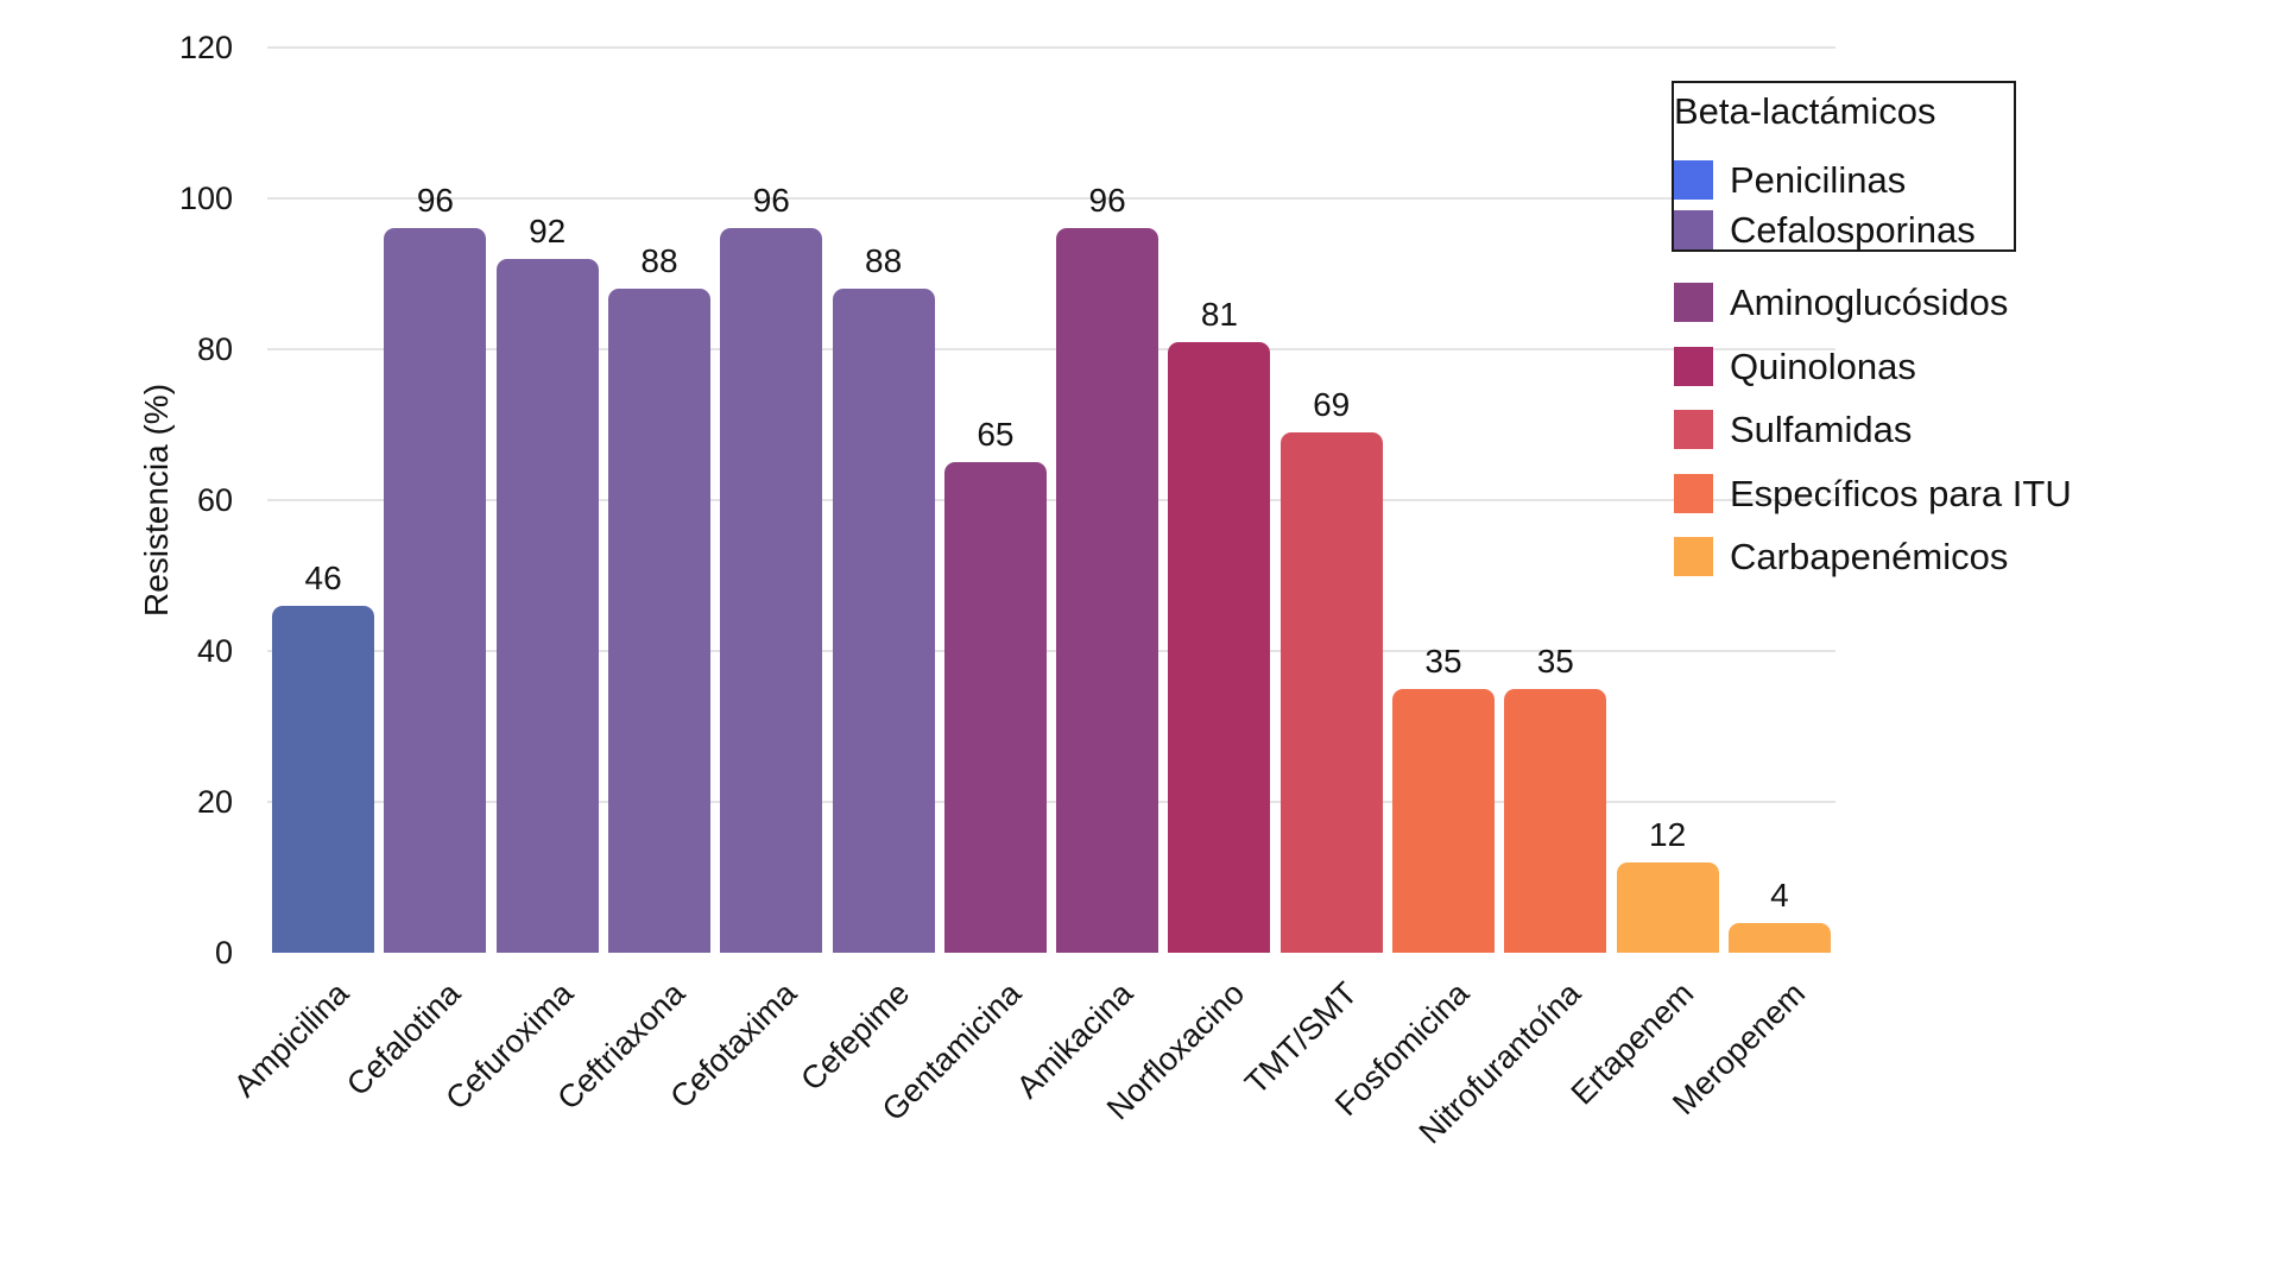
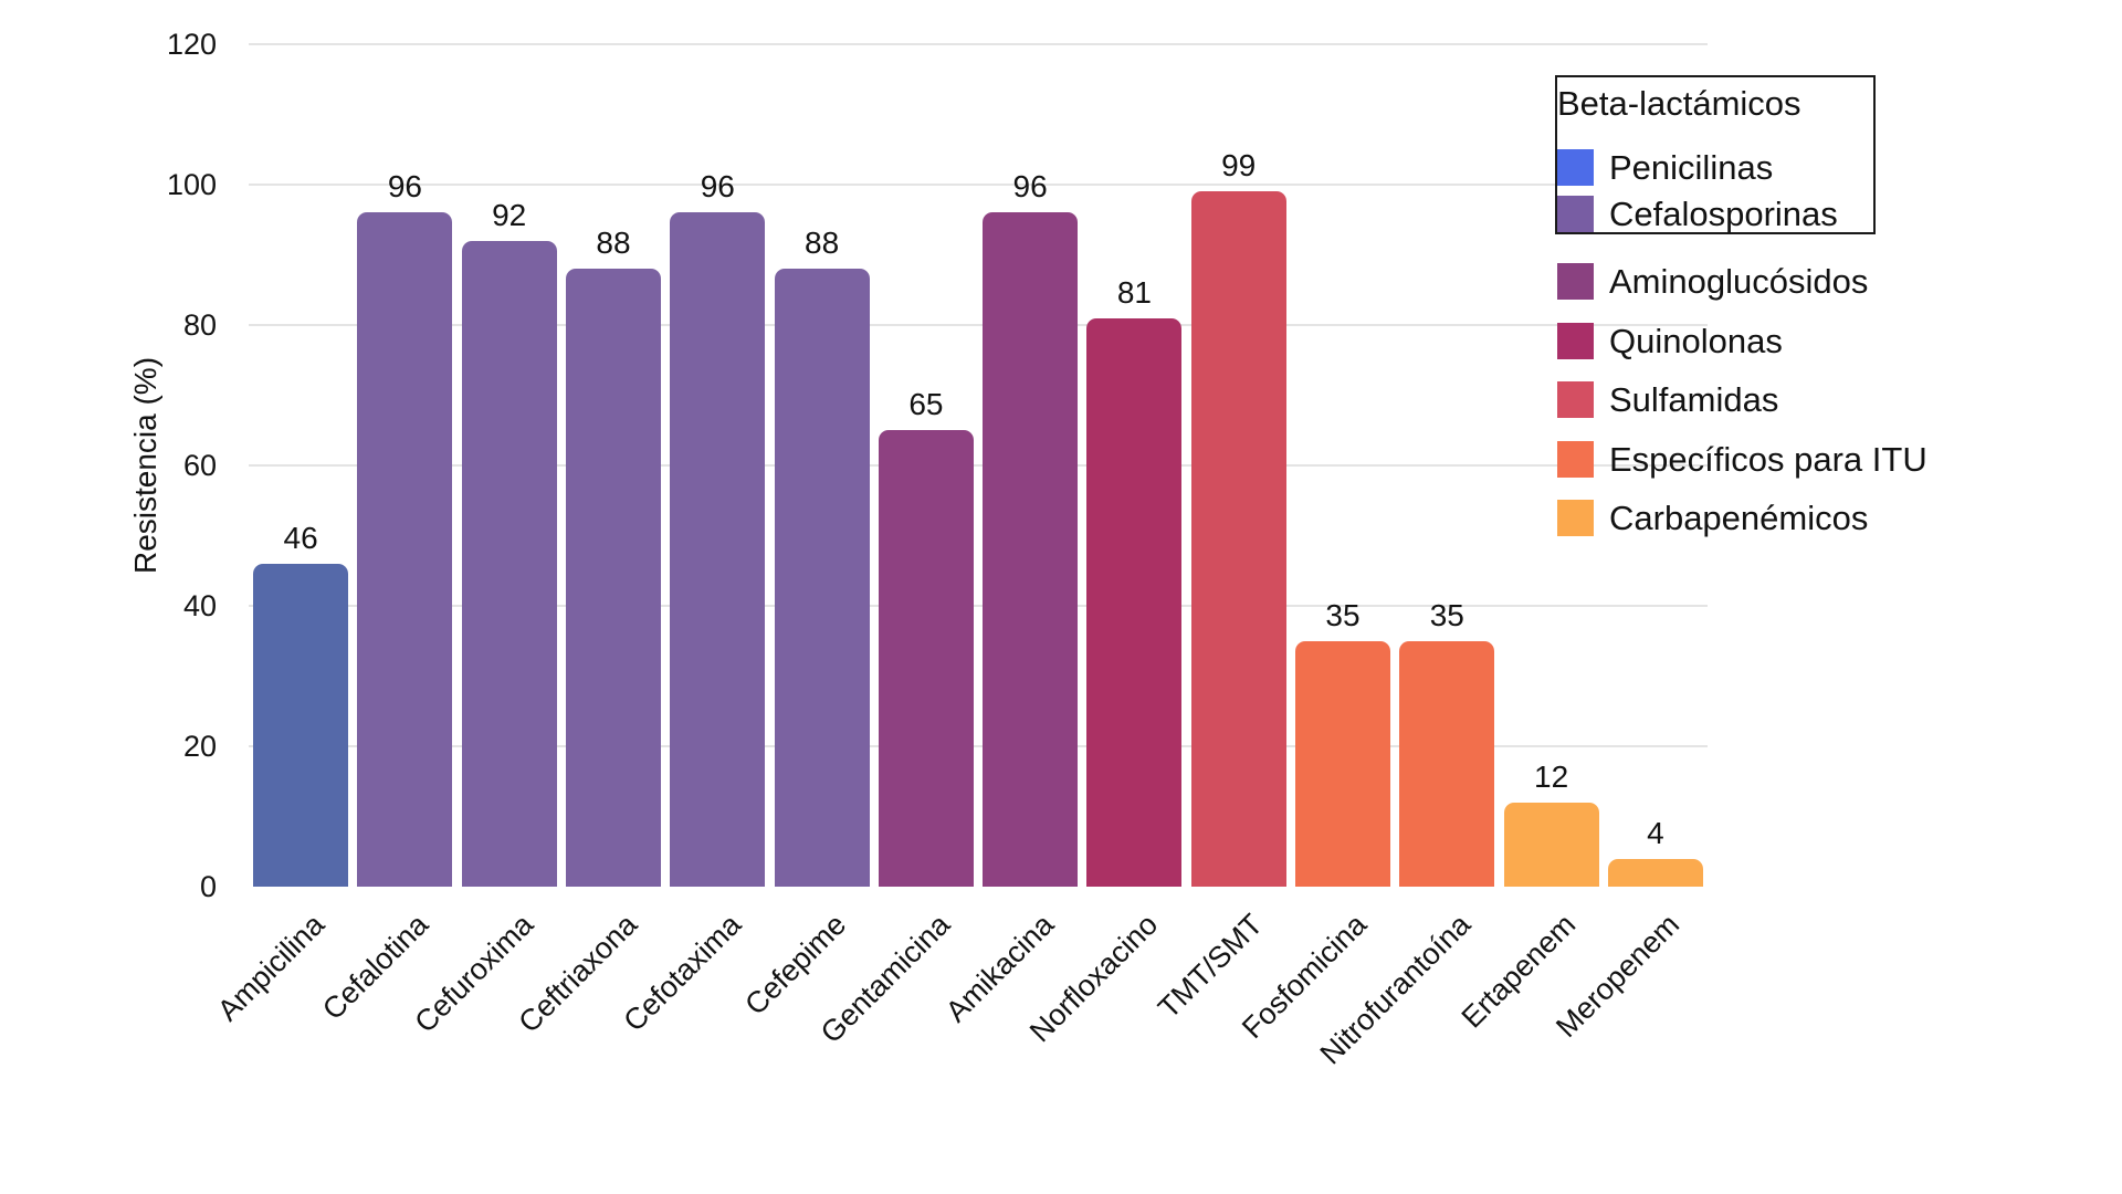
TMT/SMT: 69 -> 99
